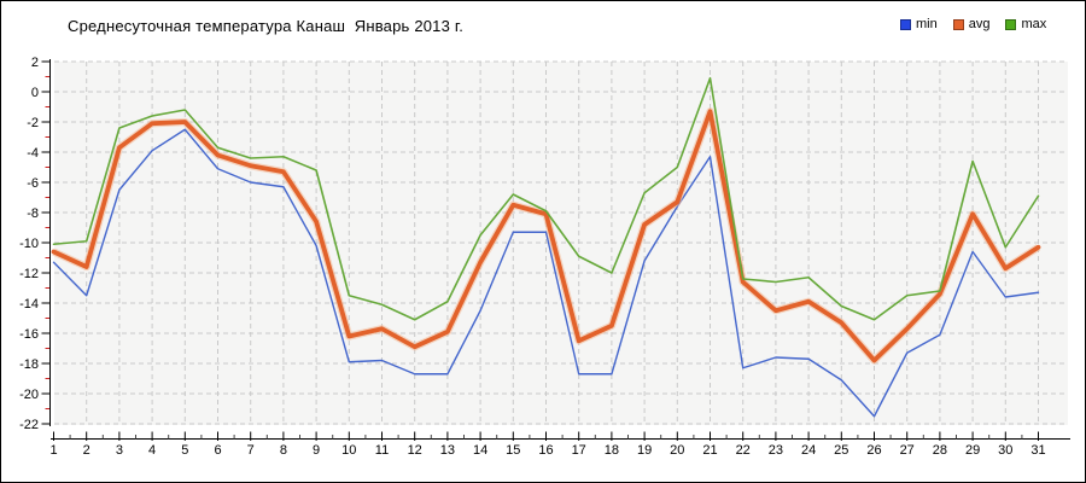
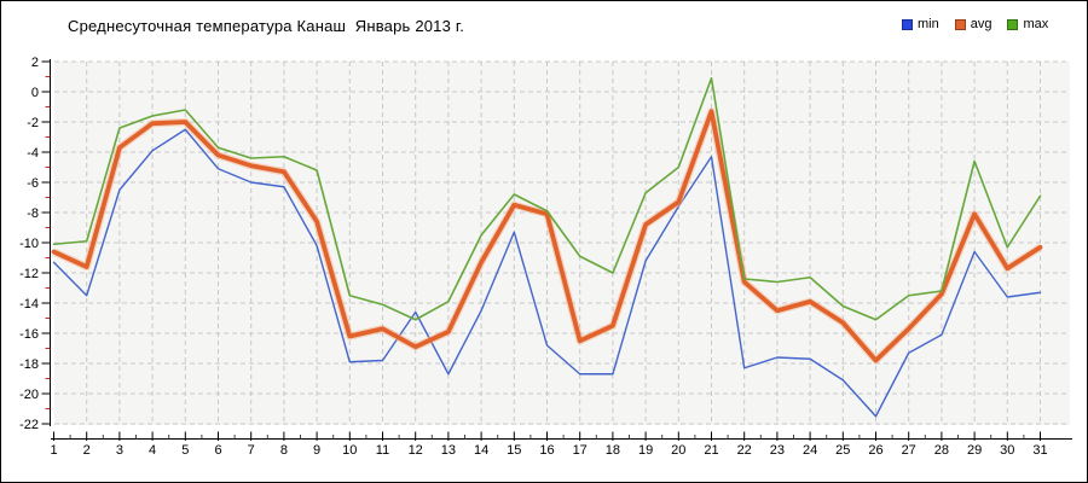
min/12: -18.7 -> -14.6
min/16: -9.3 -> -16.8
